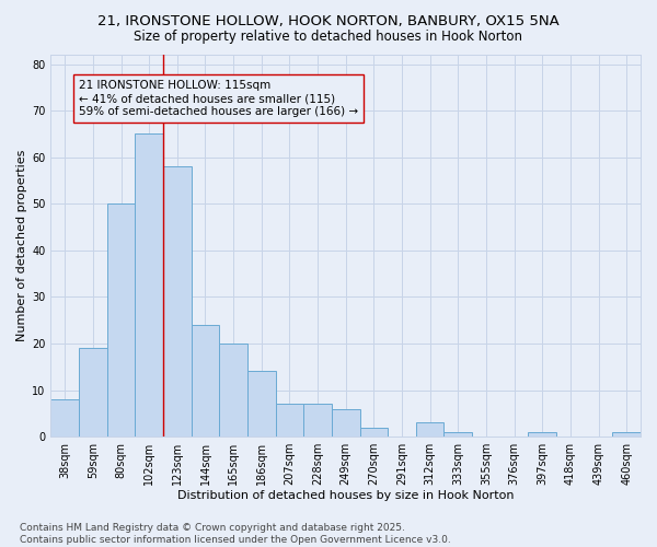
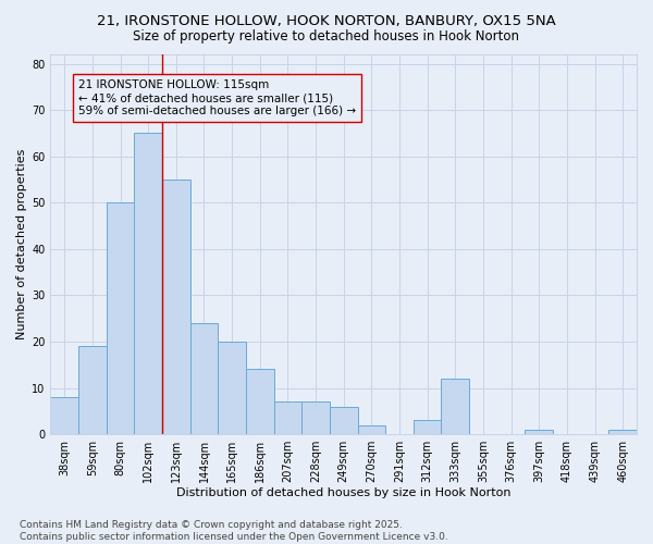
123sqm: 58 -> 55
333sqm: 1 -> 12
